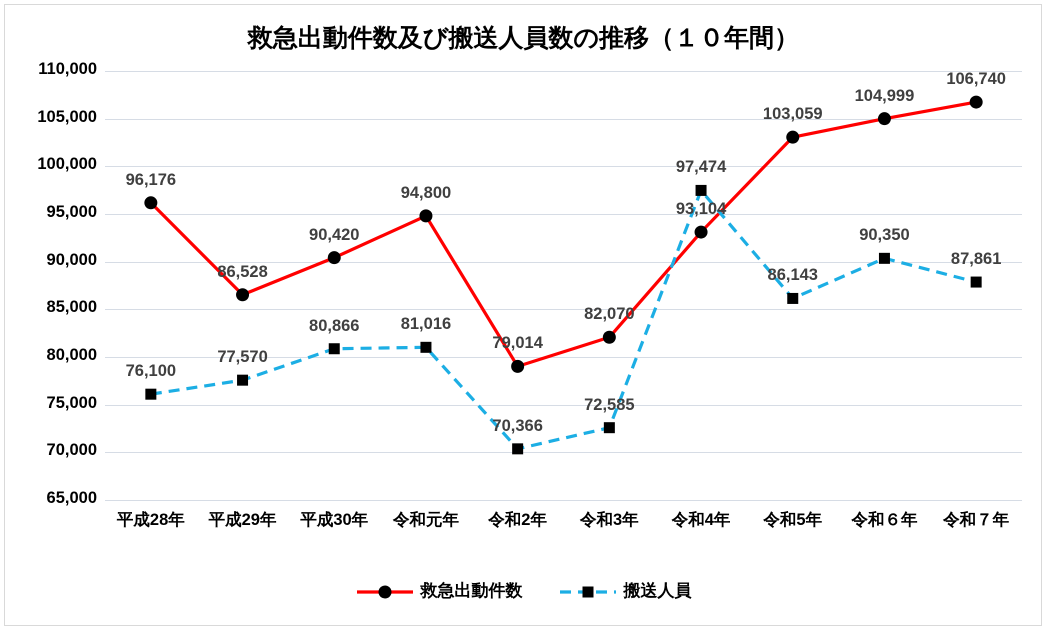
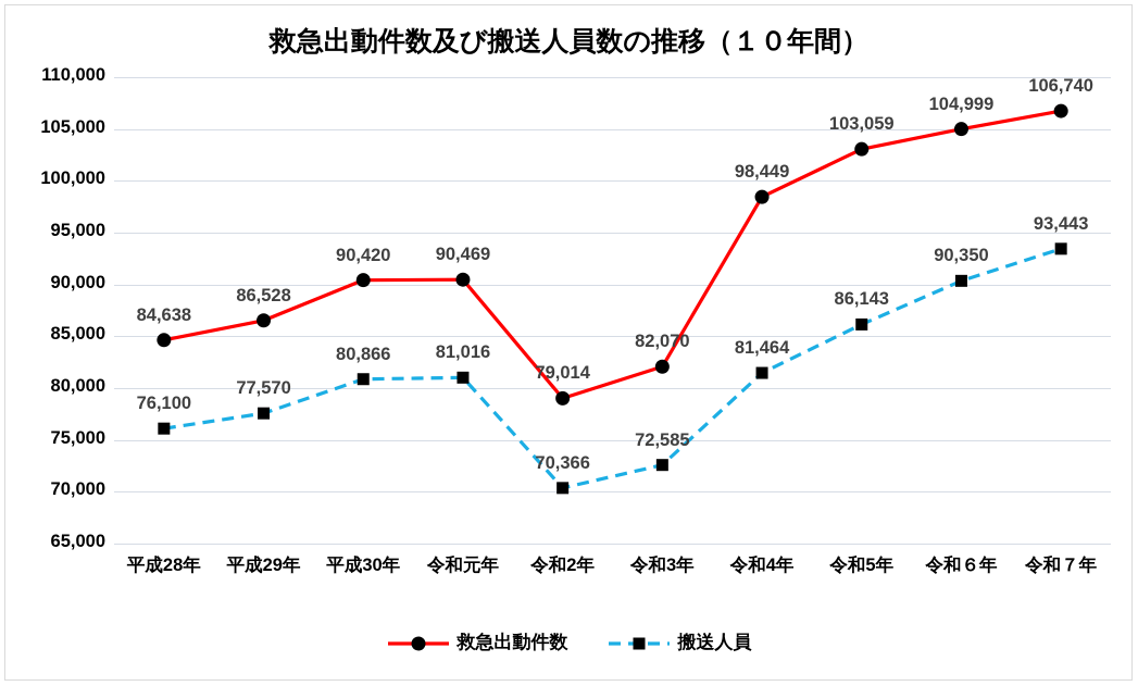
救急出動件数/平成28年: 96,176 -> 84,638
救急出動件数/令和元年: 94,800 -> 90,469
救急出動件数/令和4年: 93,104 -> 98,449
搬送人員/令和4年: 97,474 -> 81,464
搬送人員/令和７年: 87,861 -> 93,443
